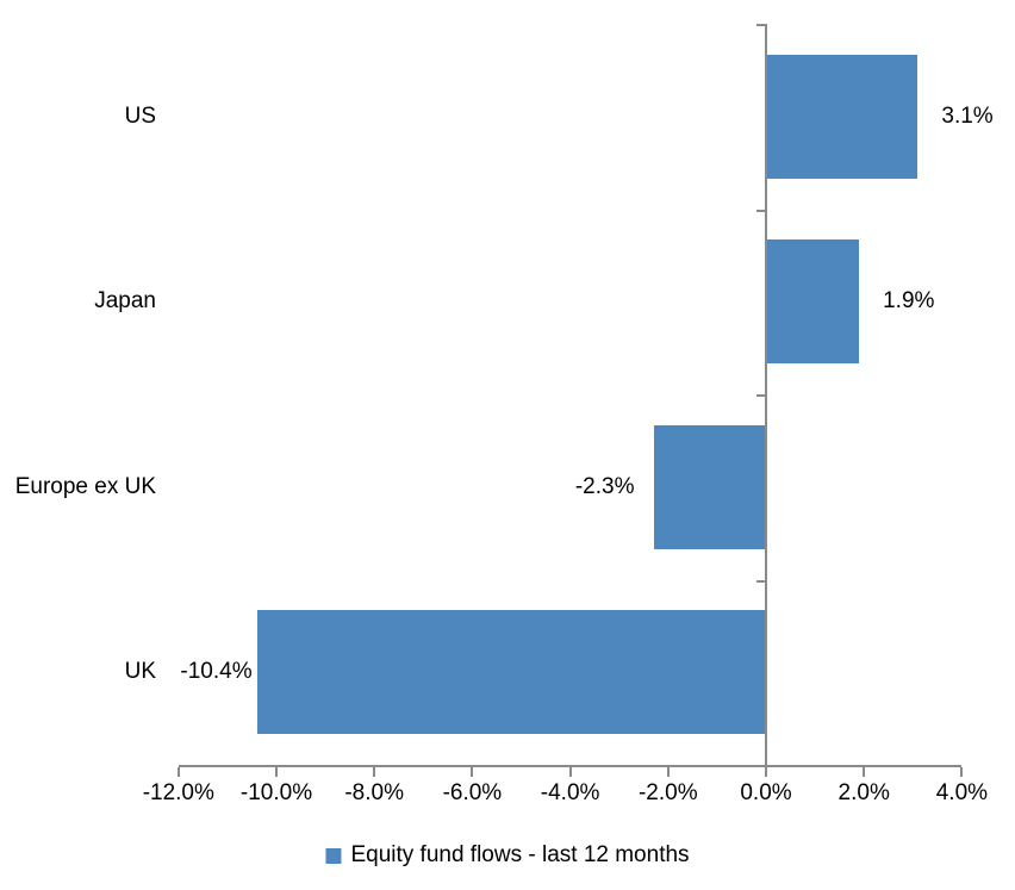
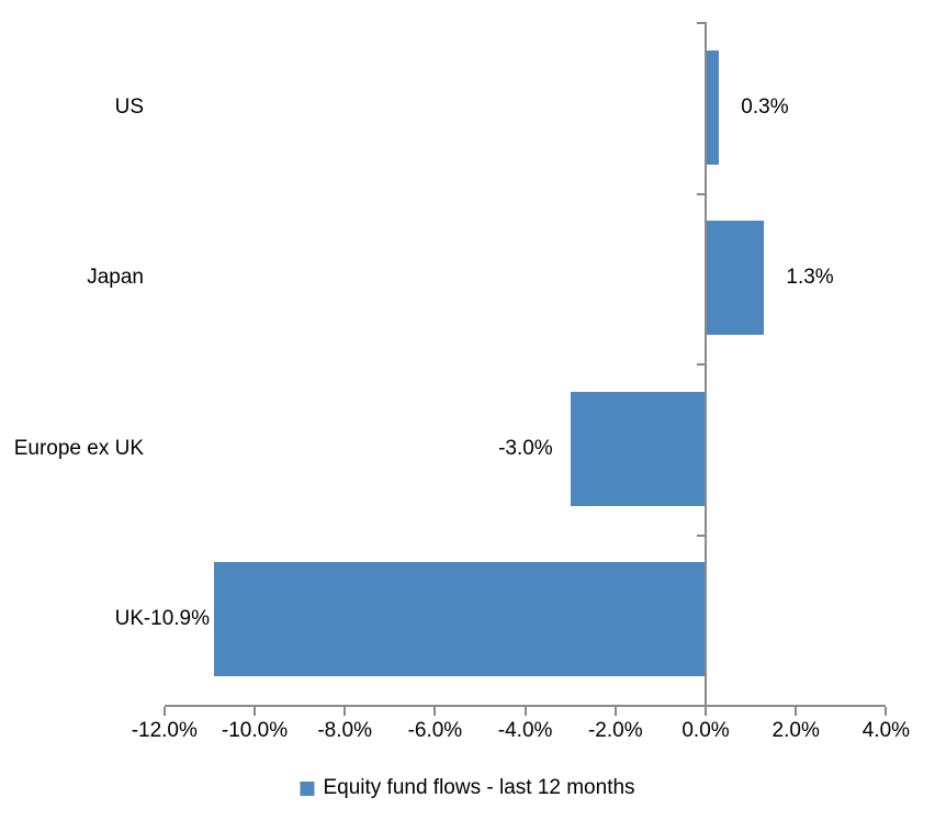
US: 3.1% -> 0.3%
Japan: 1.9% -> 1.3%
Europe ex UK: -2.3% -> -3.0%
UK: -10.4% -> -10.9%
